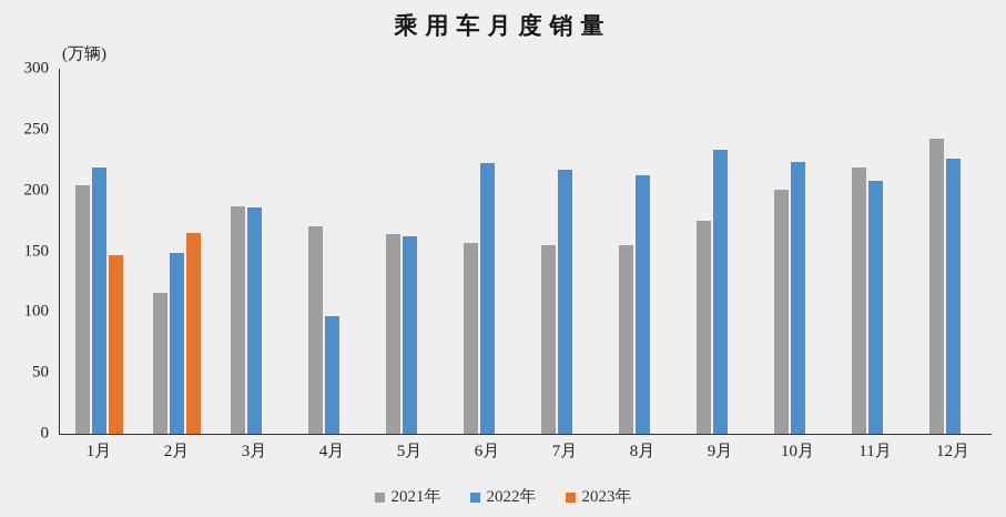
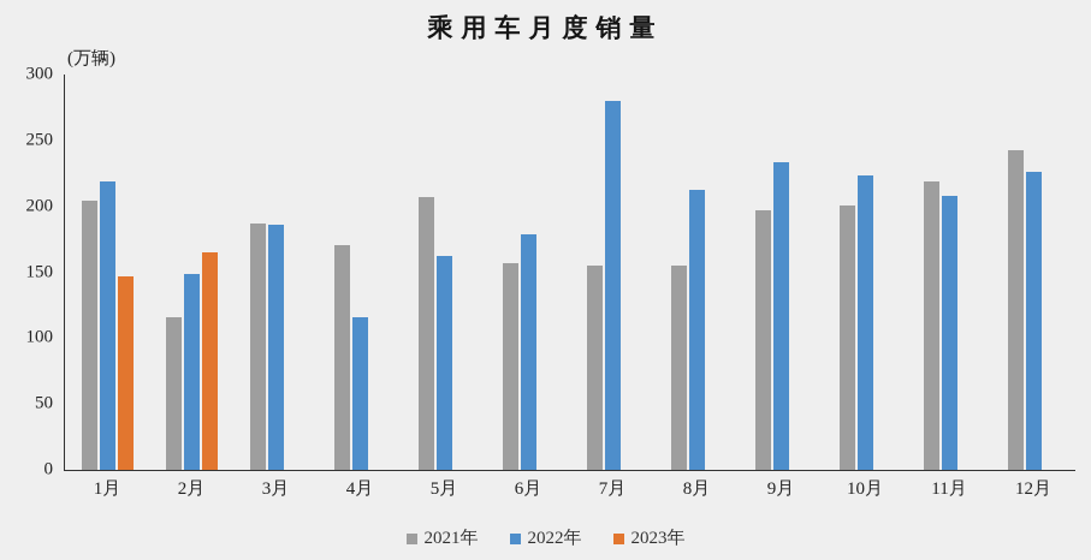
2022年/4月: 96 -> 116
2021年/5月: 165 -> 207
2022年/6月: 222 -> 179
2022年/7月: 217 -> 280
2021年/9月: 175 -> 197
